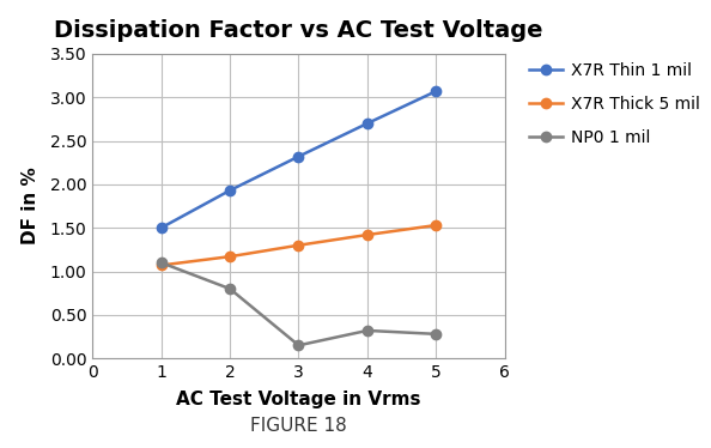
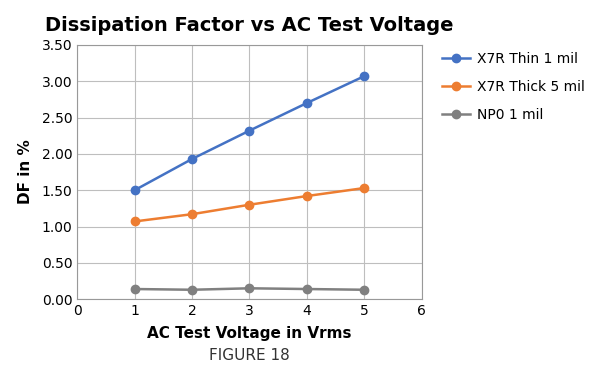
NP0 1 mil/1: 1.10 -> 0.14
NP0 1 mil/2: 0.80 -> 0.13
NP0 1 mil/4: 0.32 -> 0.14
NP0 1 mil/5: 0.28 -> 0.13
